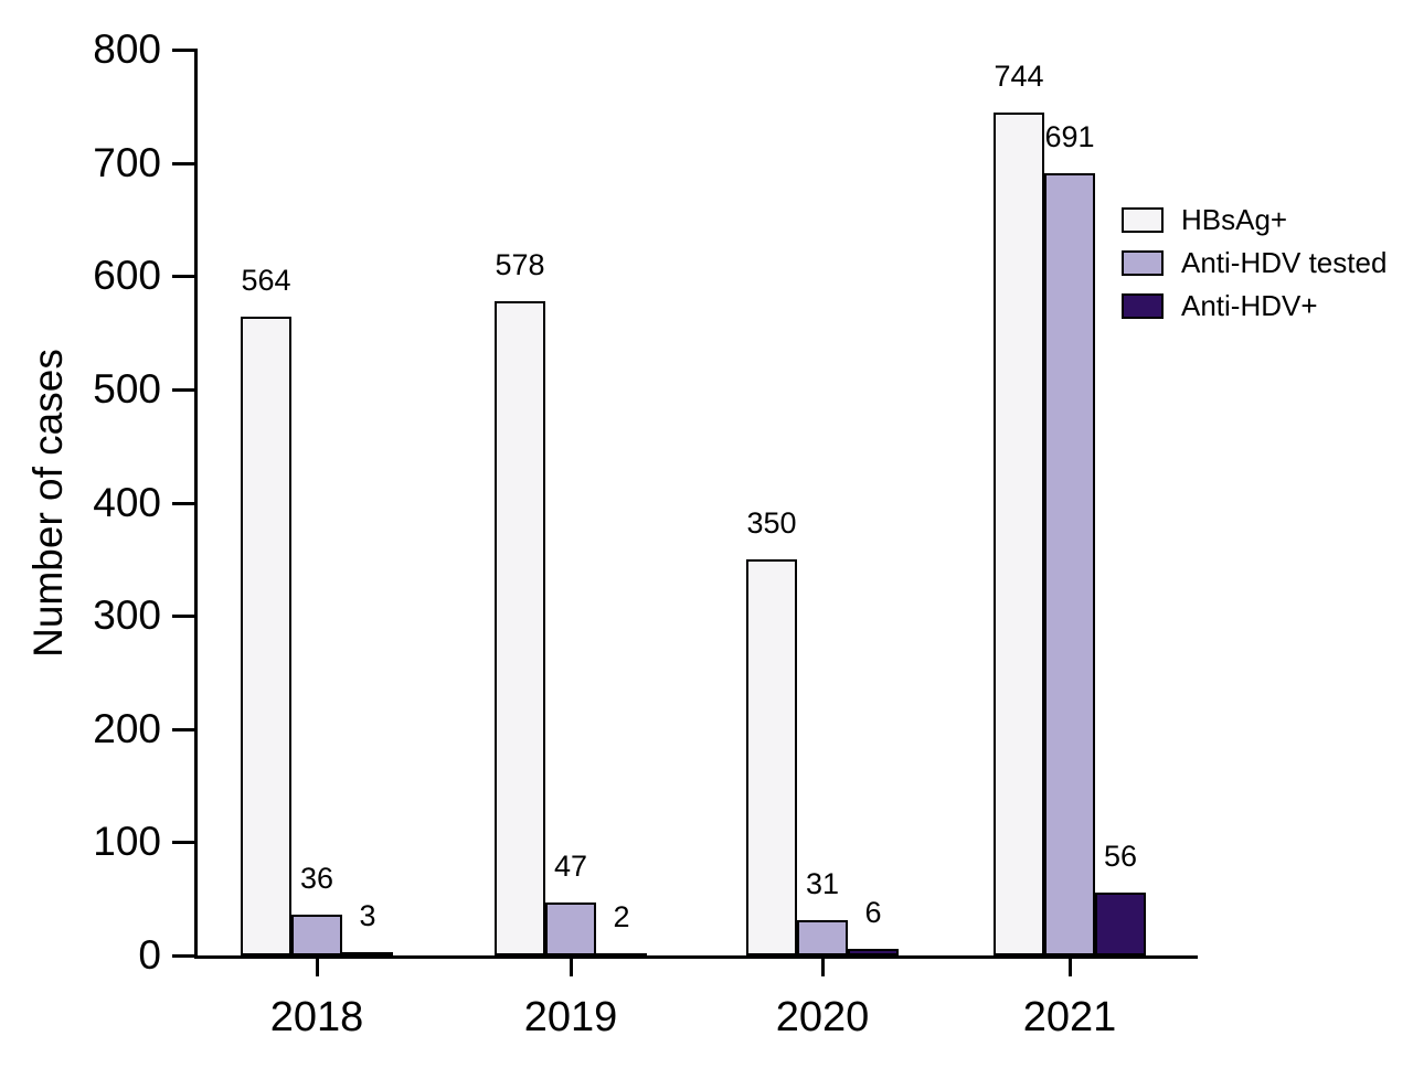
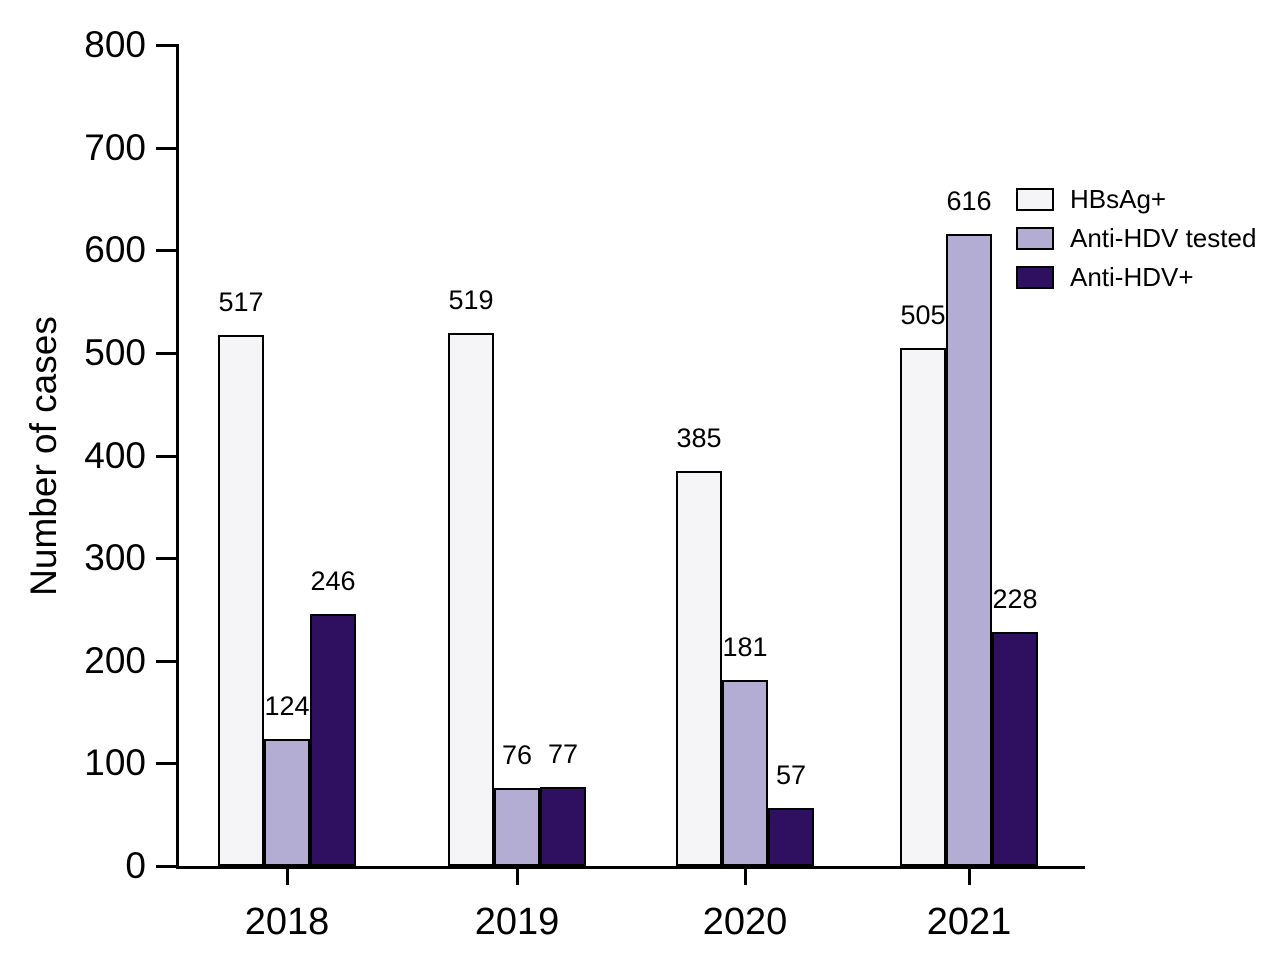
HBsAg+/2018: 564 -> 517
Anti-HDV tested/2018: 36 -> 124
Anti-HDV+/2018: 3 -> 246
HBsAg+/2019: 578 -> 519
Anti-HDV tested/2019: 47 -> 76
Anti-HDV+/2019: 2 -> 77
HBsAg+/2020: 350 -> 385
Anti-HDV tested/2020: 31 -> 181
Anti-HDV+/2020: 6 -> 57
HBsAg+/2021: 744 -> 505
Anti-HDV tested/2021: 691 -> 616
Anti-HDV+/2021: 56 -> 228
